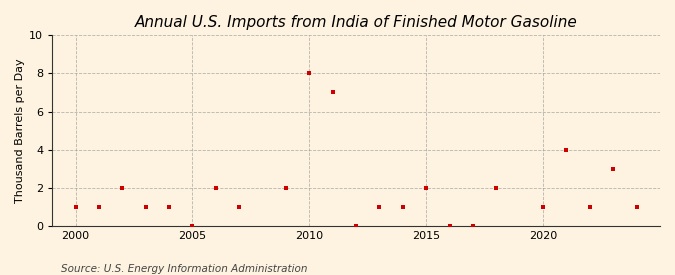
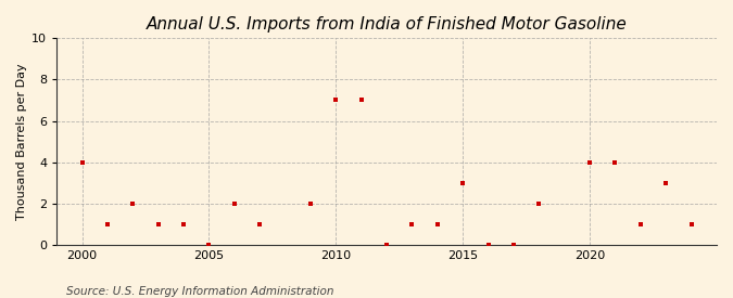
2000: 1 -> 4
2010: 8 -> 7
2015: 2 -> 3
2020: 1 -> 4
